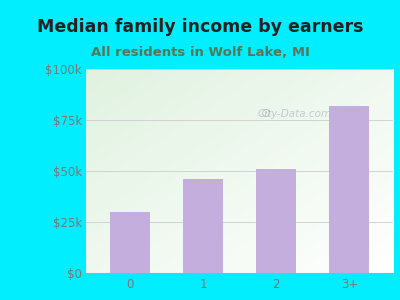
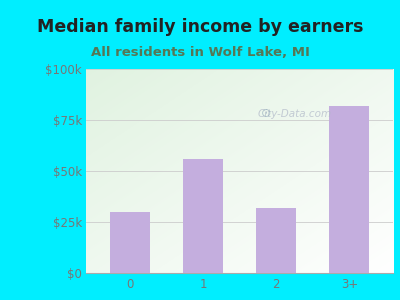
1: $46k -> $56k
2: $51k -> $32k
